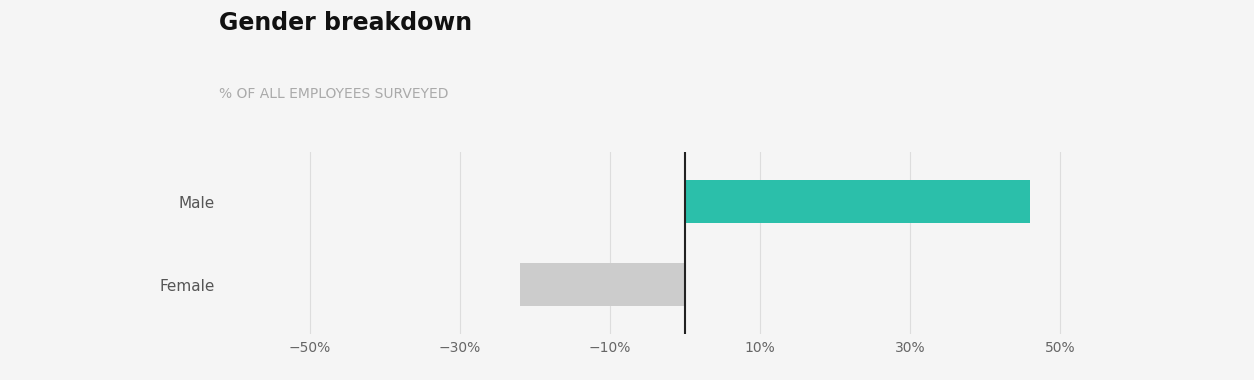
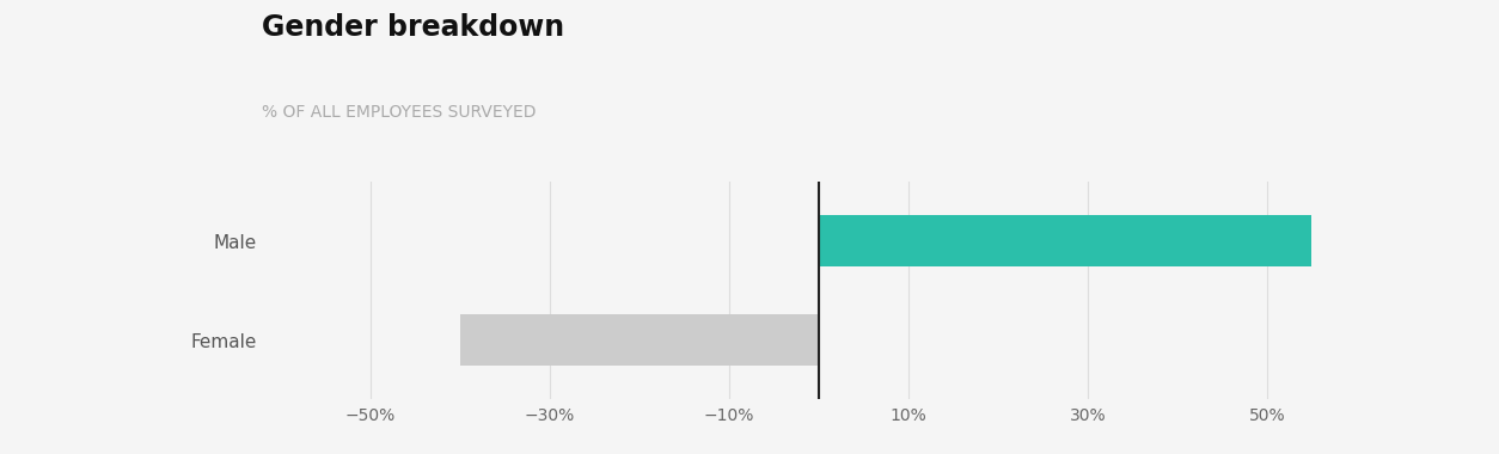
Male: 46% -> 55%
Female: -22% -> -40%
